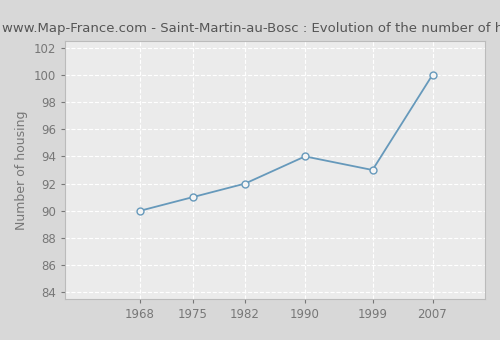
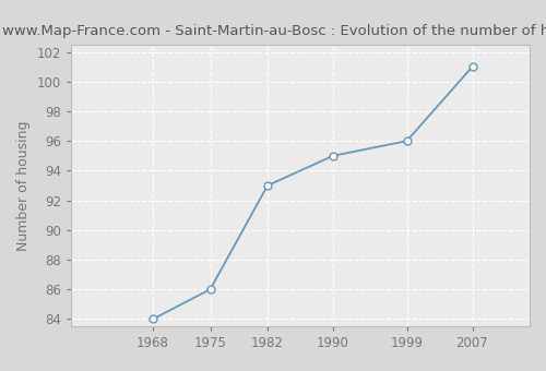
1968: 90 -> 84
1975: 91 -> 86
1982: 92 -> 93
1990: 94 -> 95
1999: 93 -> 96
2007: 100 -> 101
